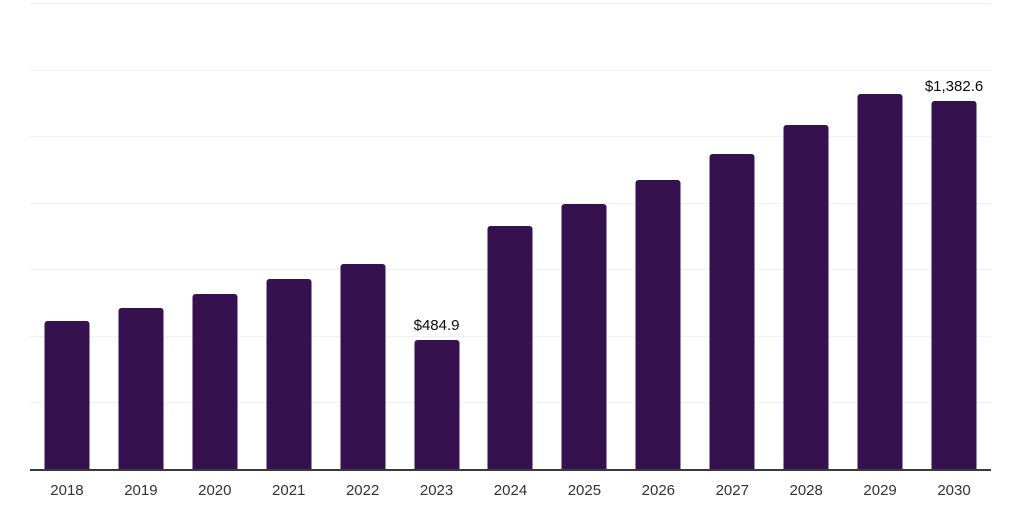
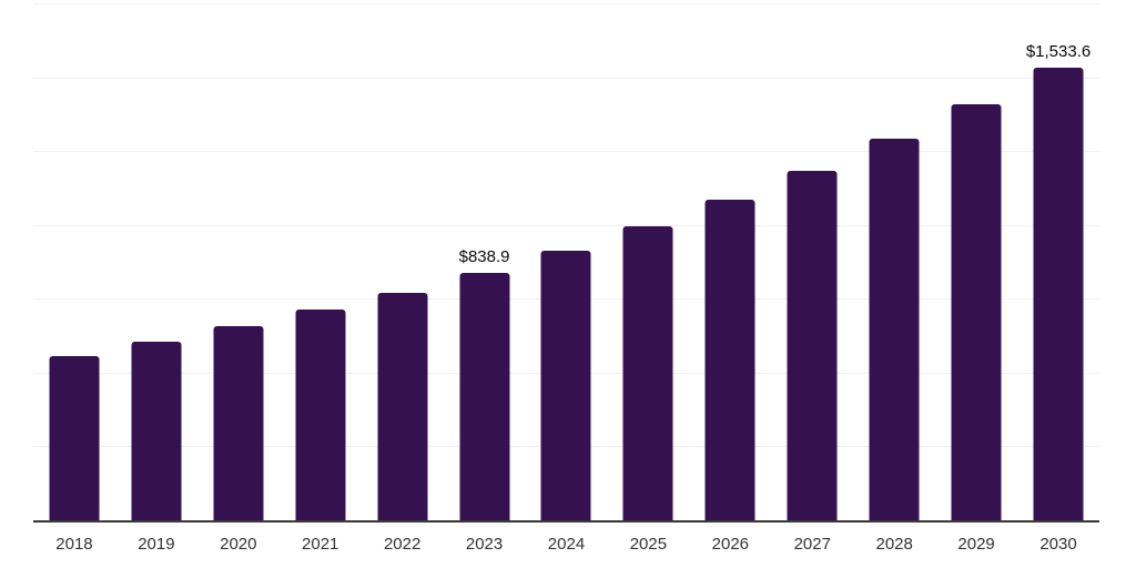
2023: $484.9 -> $838.9
2030: $1,382.6 -> $1,533.6
